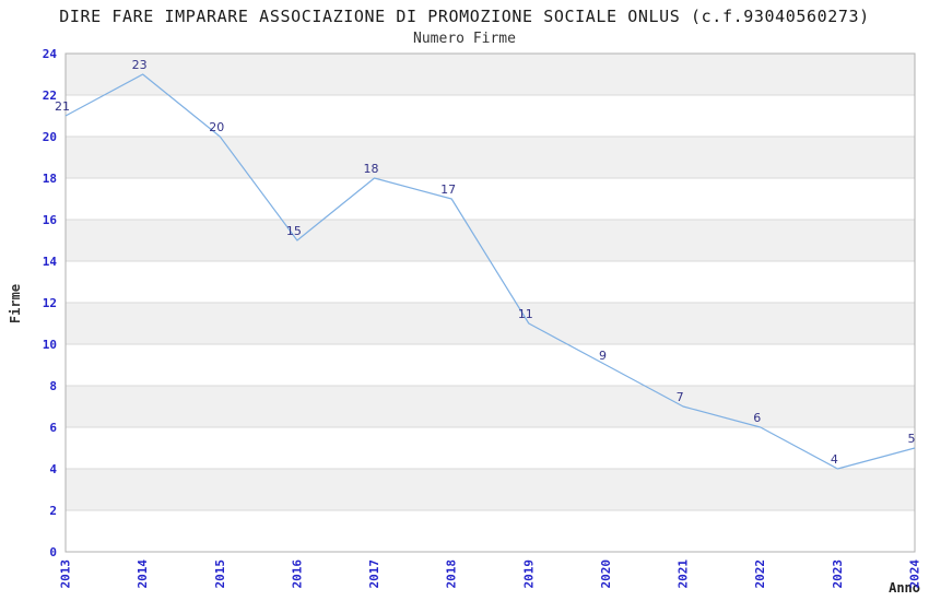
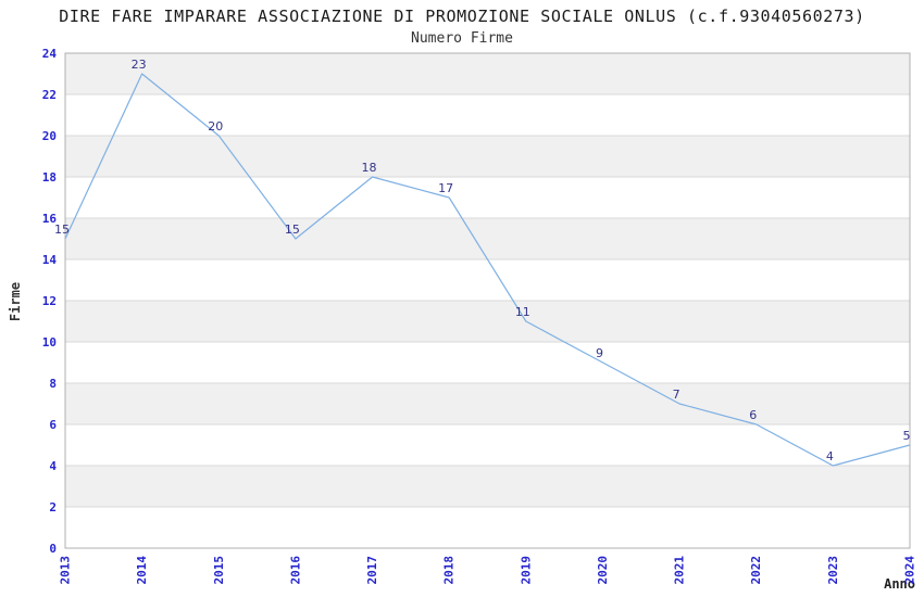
2013: 21 -> 15
